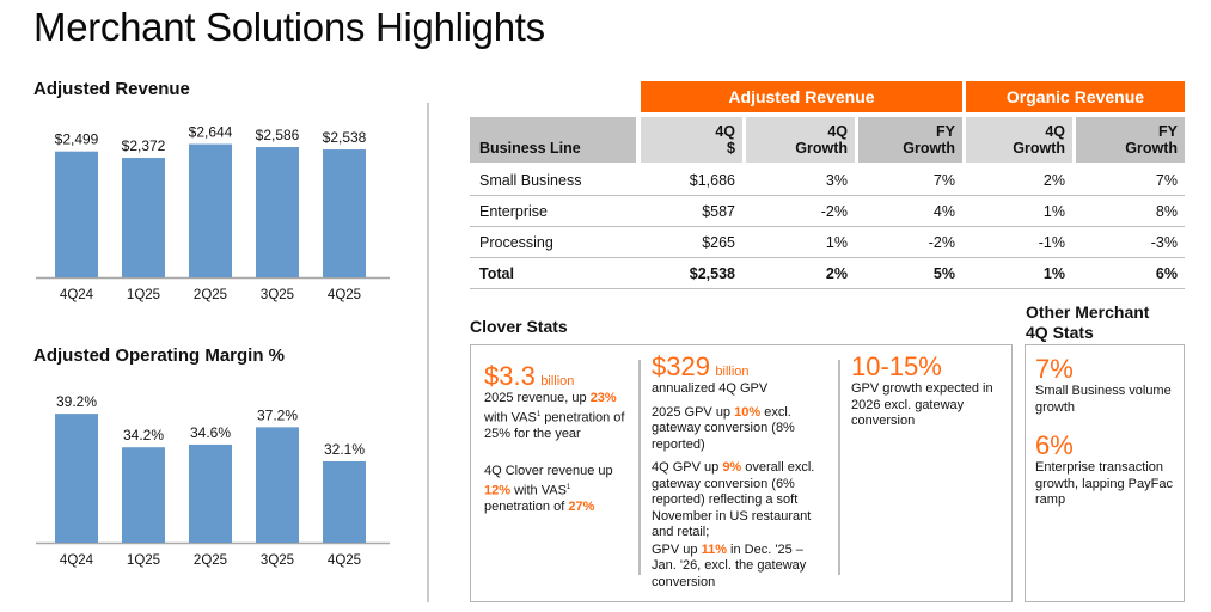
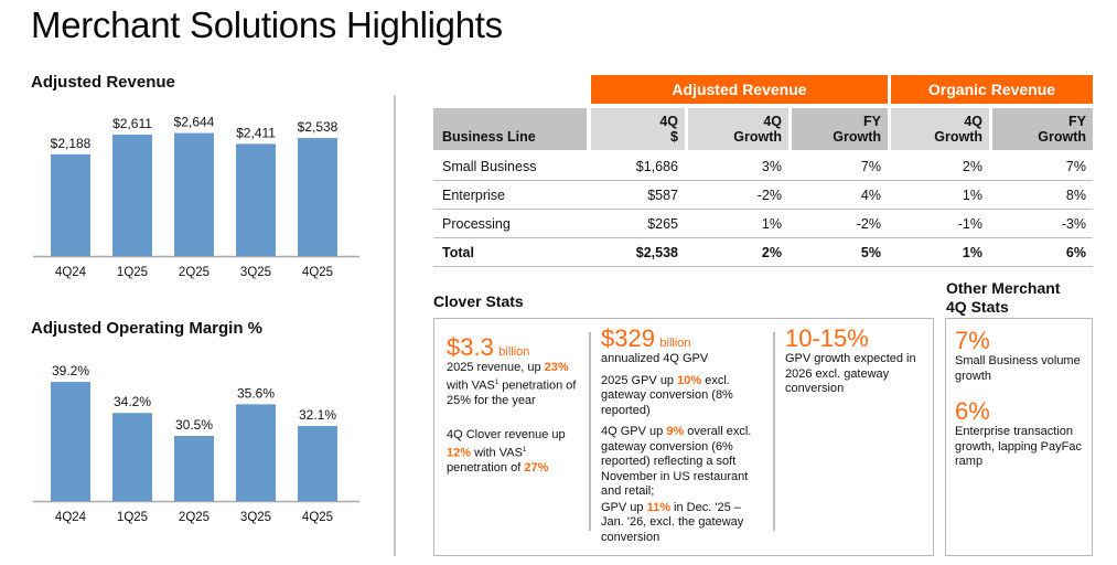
Adjusted Revenue/4Q24: $2,499 -> $2,188
Adjusted Revenue/1Q25: $2,372 -> $2,611
Adjusted Revenue/3Q25: $2,586 -> $2,411
Adjusted Operating Margin %/2Q25: 34.6% -> 30.5%
Adjusted Operating Margin %/3Q25: 37.2% -> 35.6%
